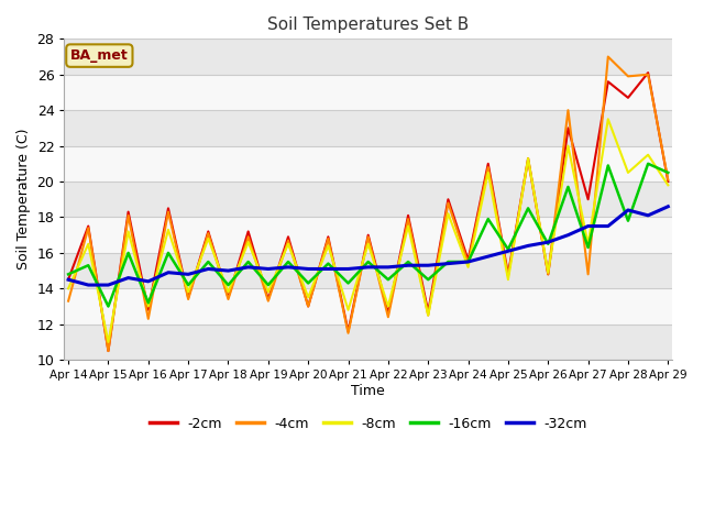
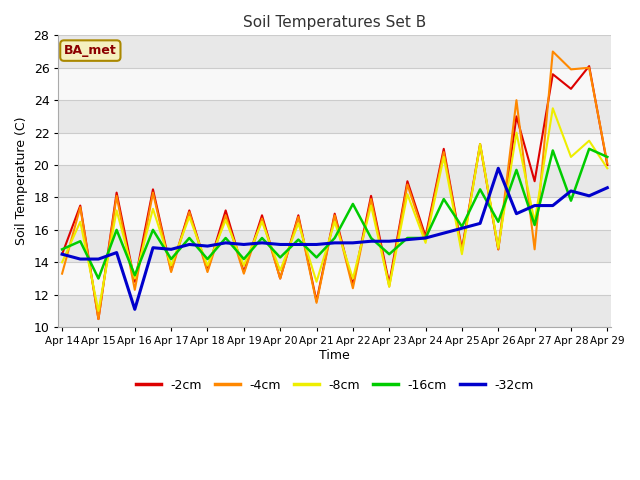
-32cm/Apr 16: 14.4 -> 11.1
-16cm/Apr 22: 14.5 -> 17.6
-32cm/Apr 26: 16.6 -> 19.8
